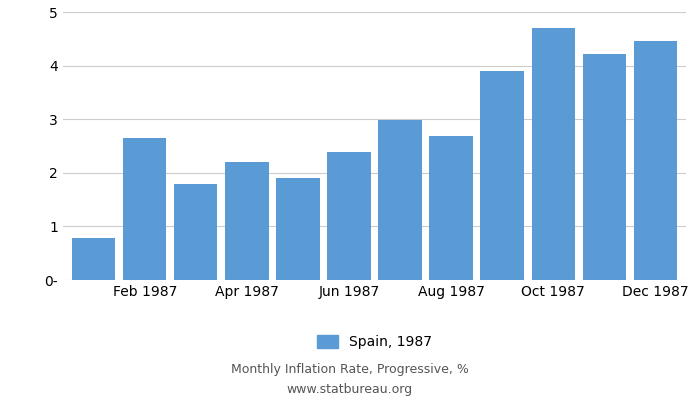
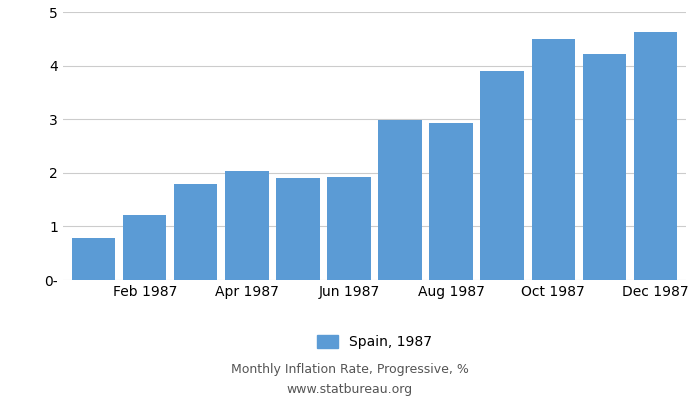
Feb 1987: 2.64 -> 1.21
Apr 1987: 2.20 -> 2.04
Jun 1987: 2.38 -> 1.93
Aug 1987: 2.68 -> 2.93
Oct 1987: 4.70 -> 4.49
Dec 1987: 4.46 -> 4.63
